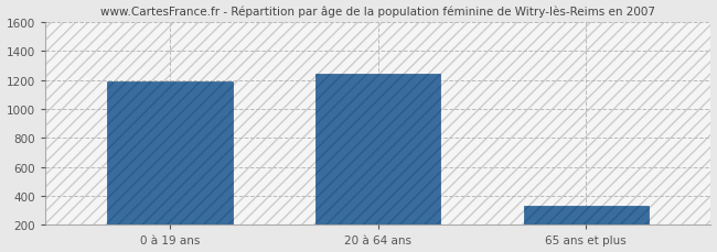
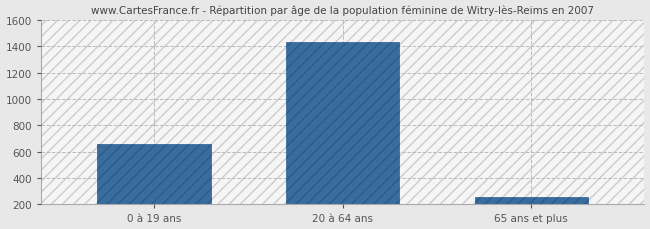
0 à 19 ans: 1190 -> 660
20 à 64 ans: 1240 -> 1440
65 ans et plus: 330 -> 260
